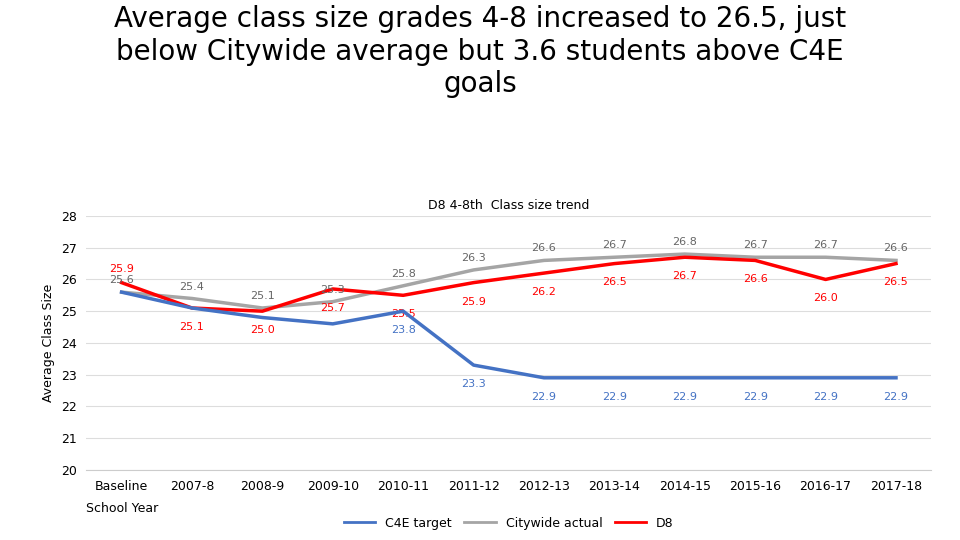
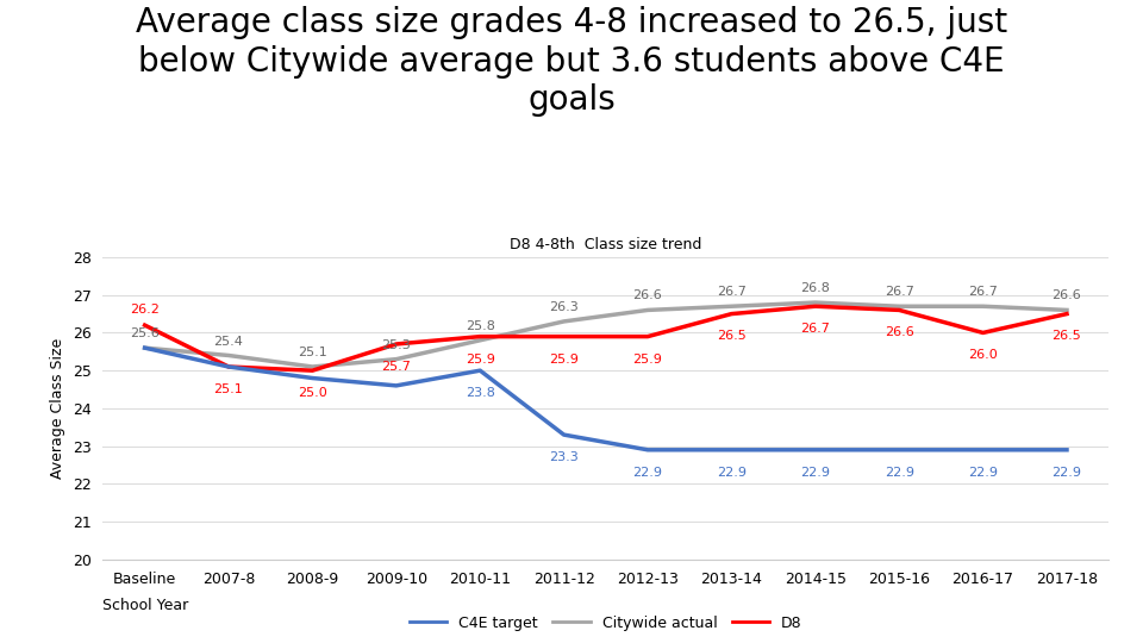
D8/Baseline: 25.9 -> 26.2
D8/2010-11: 25.5 -> 25.9
D8/2012-13: 26.2 -> 25.9
